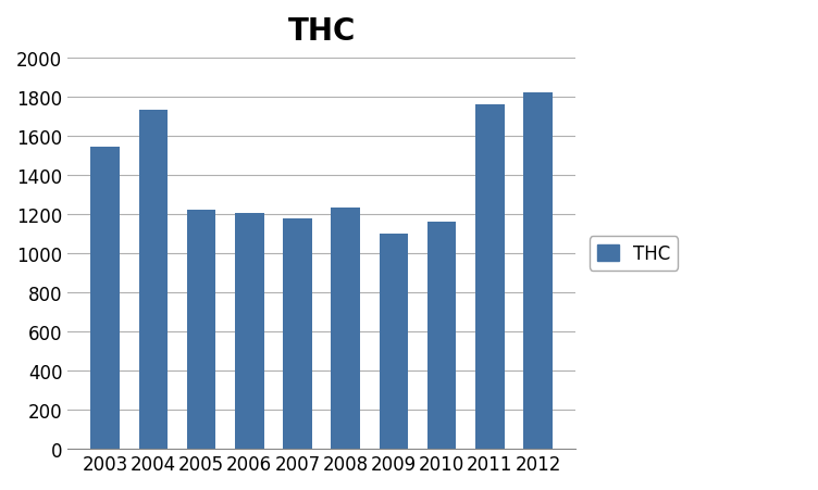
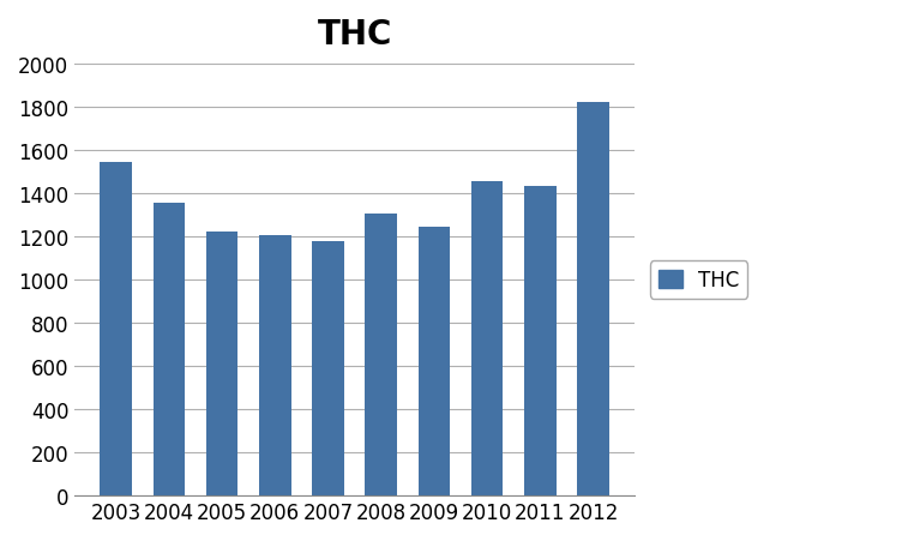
2004: 1730 -> 1360
2008: 1230 -> 1300
2009: 1100 -> 1240
2010: 1160 -> 1460
2011: 1760 -> 1430
